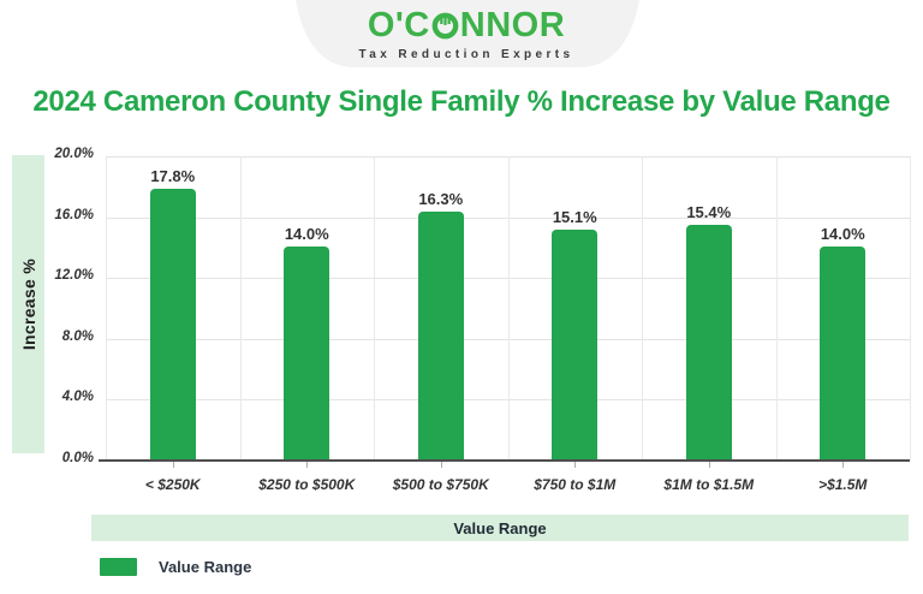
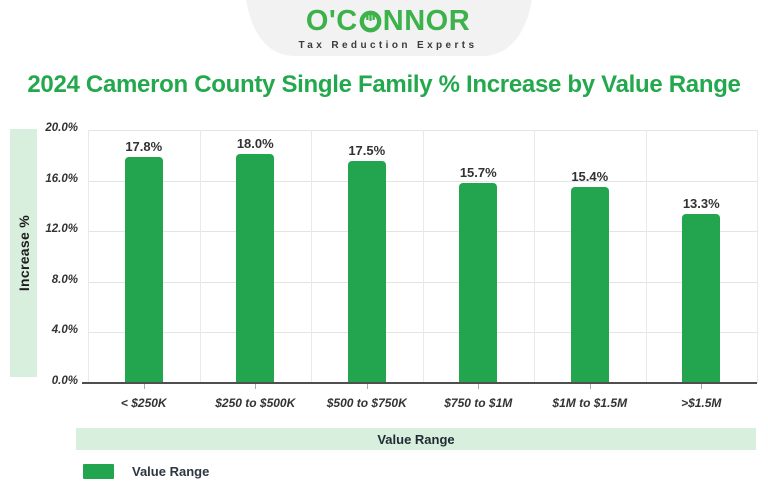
$250 to $500K: 14.0% -> 18.0%
$500 to $750K: 16.3% -> 17.5%
$750 to $1M: 15.1% -> 15.7%
>$1.5M: 14.0% -> 13.3%
